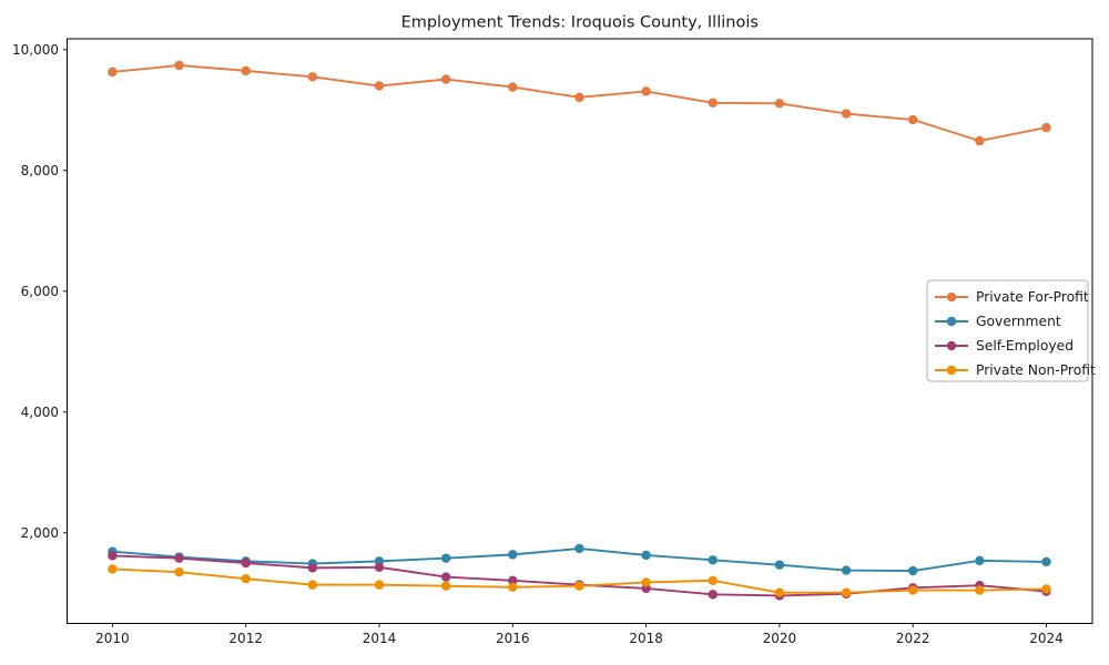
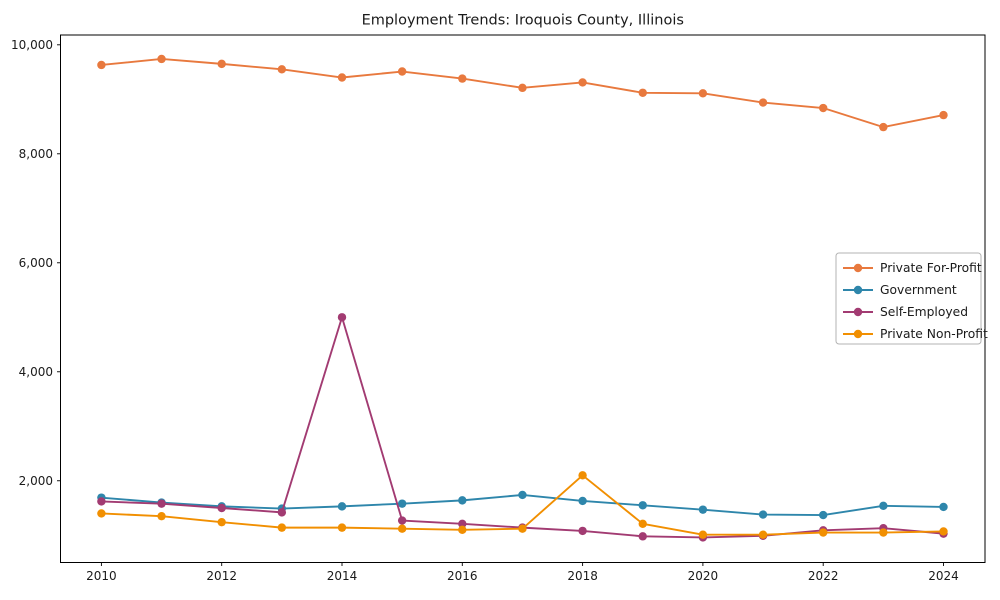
Self-Employed/2014: 1400 -> 5000
Private Non-Profit/2018: 1200 -> 2100
